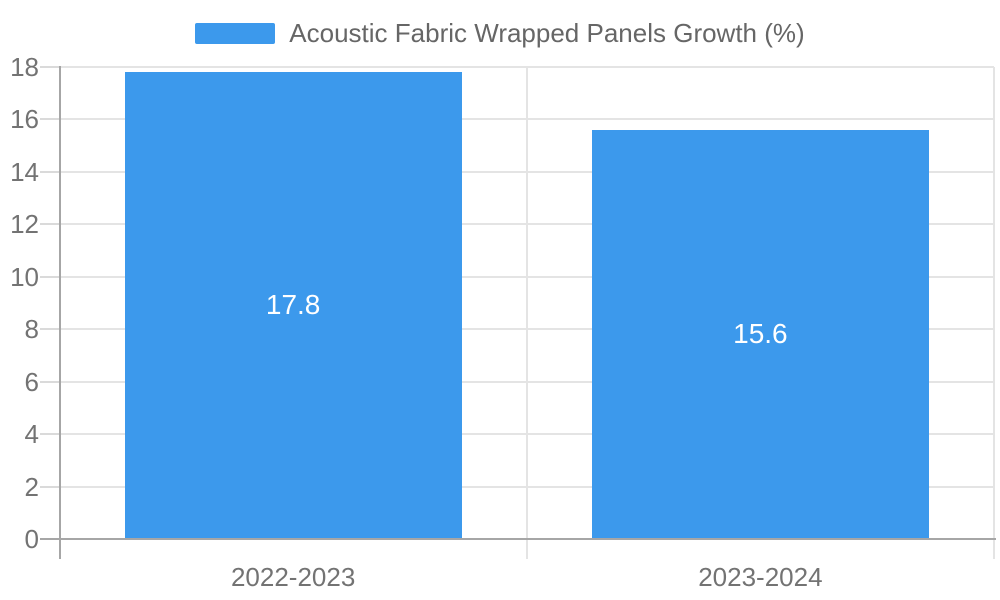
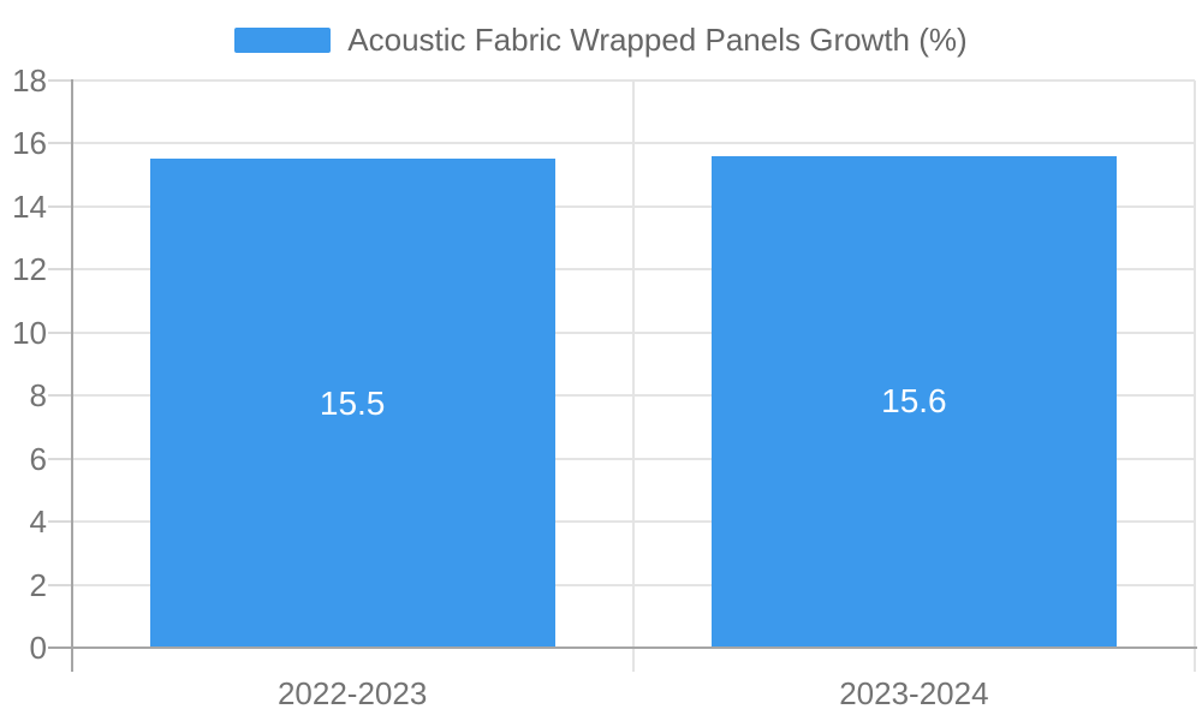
2022-2023: 17.8 -> 15.5
